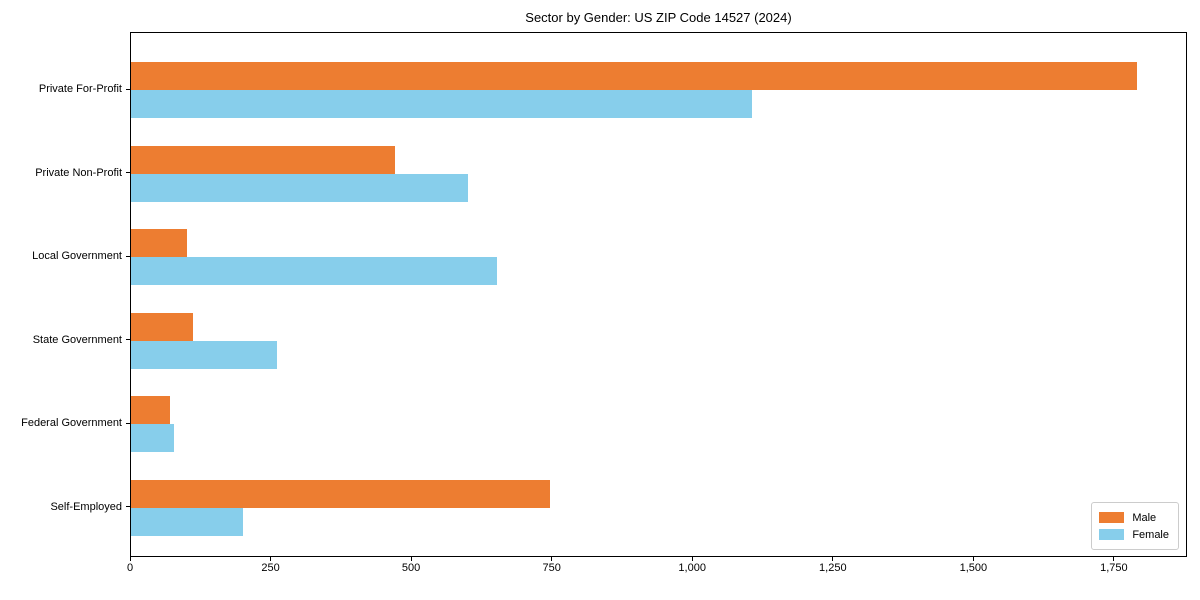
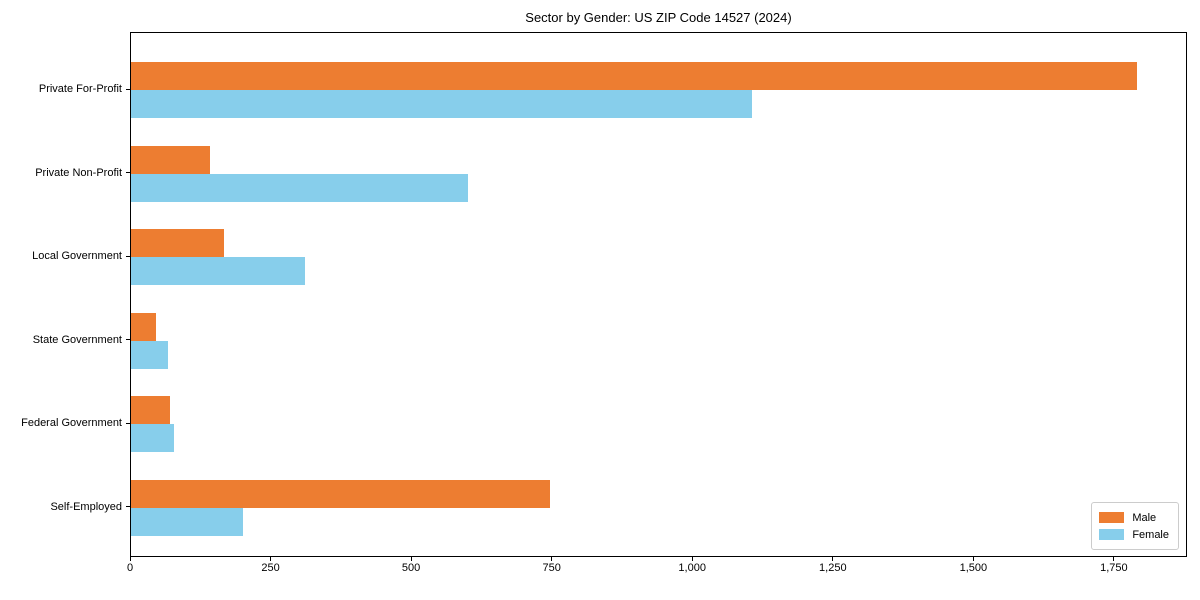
Male/Private Non-Profit: 470 -> 140
Male/Local Government: 100 -> 160
Female/Local Government: 650 -> 310
Male/State Government: 110 -> 40
Female/State Government: 260 -> 60
